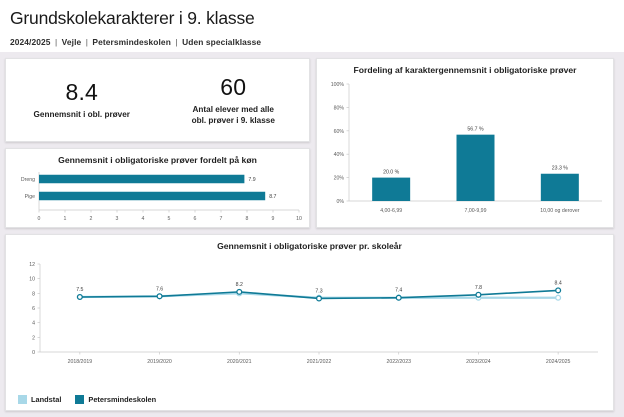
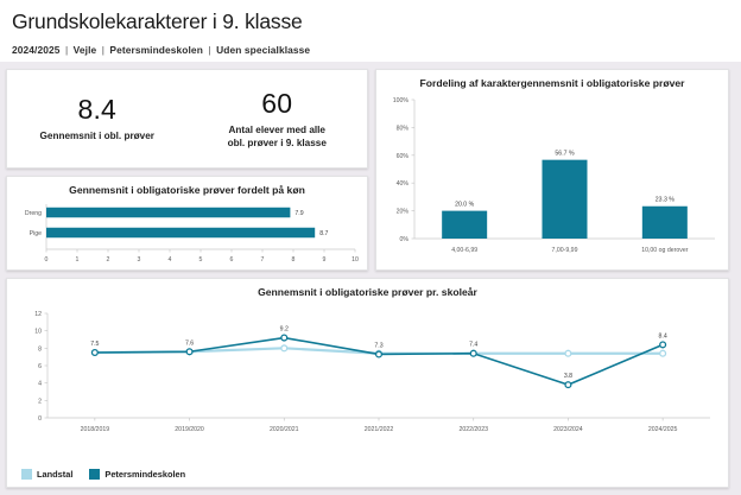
Gennemsnit i obligatoriske prøver pr. skoleår/Petersmindeskolen/2020/2021: 8.2 -> 9.2
Gennemsnit i obligatoriske prøver pr. skoleår/Petersmindeskolen/2023/2024: 7.8 -> 3.8
